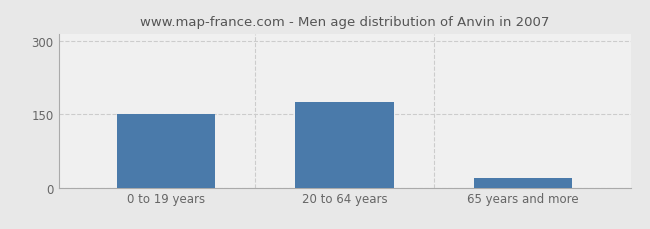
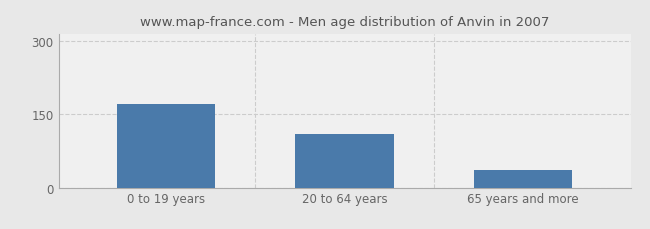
0 to 19 years: 150 -> 170
20 to 64 years: 175 -> 110
65 years and more: 20 -> 35
